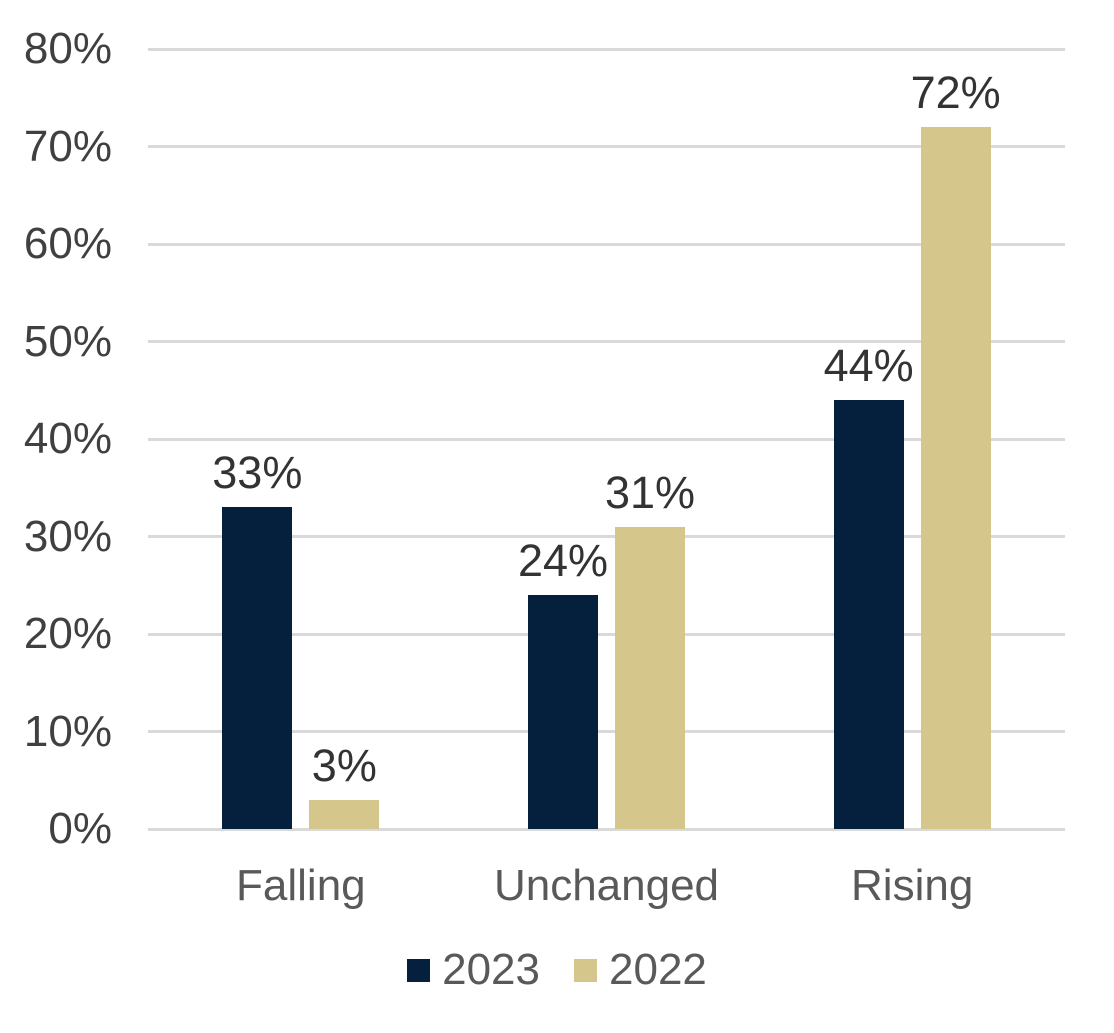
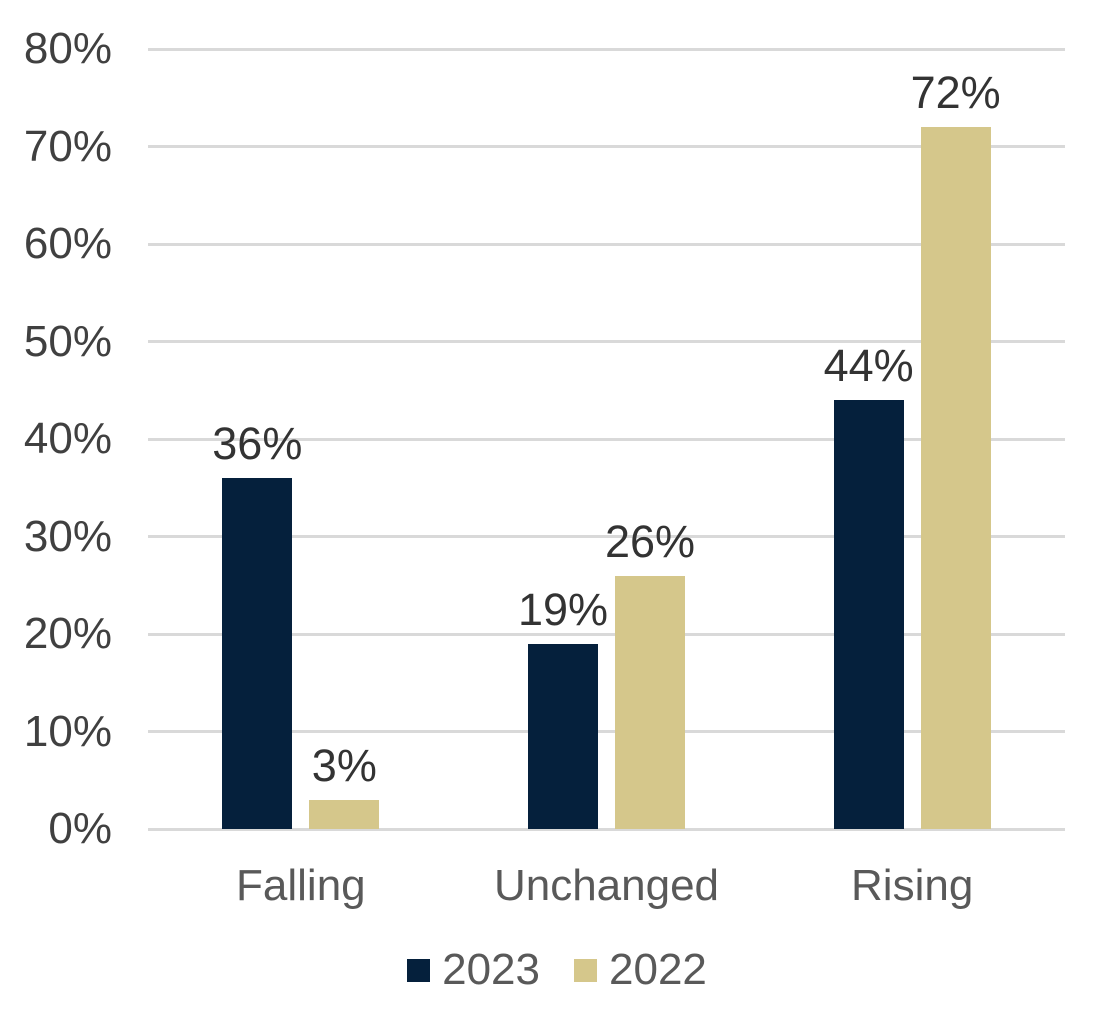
2023/Falling: 33% -> 36%
2023/Unchanged: 24% -> 19%
2022/Unchanged: 31% -> 26%
